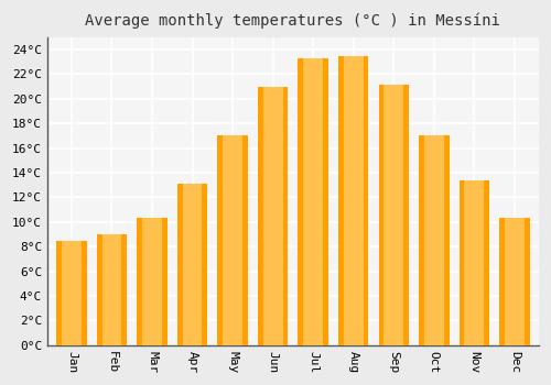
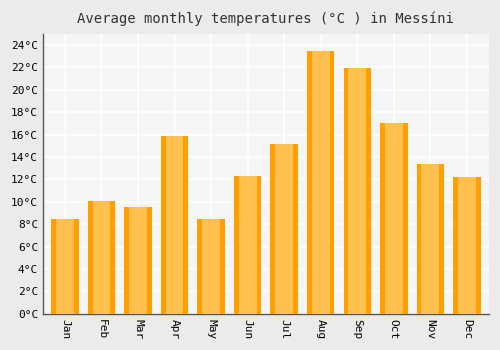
Feb: 9.0°C -> 10.1°C
Mar: 10.3°C -> 9.5°C
Apr: 13.1°C -> 15.9°C
May: 17.0°C -> 8.5°C
Jun: 21.0°C -> 12.3°C
Jul: 23.3°C -> 15.2°C
Sep: 21.1°C -> 21.9°C
Dec: 10.3°C -> 12.2°C
